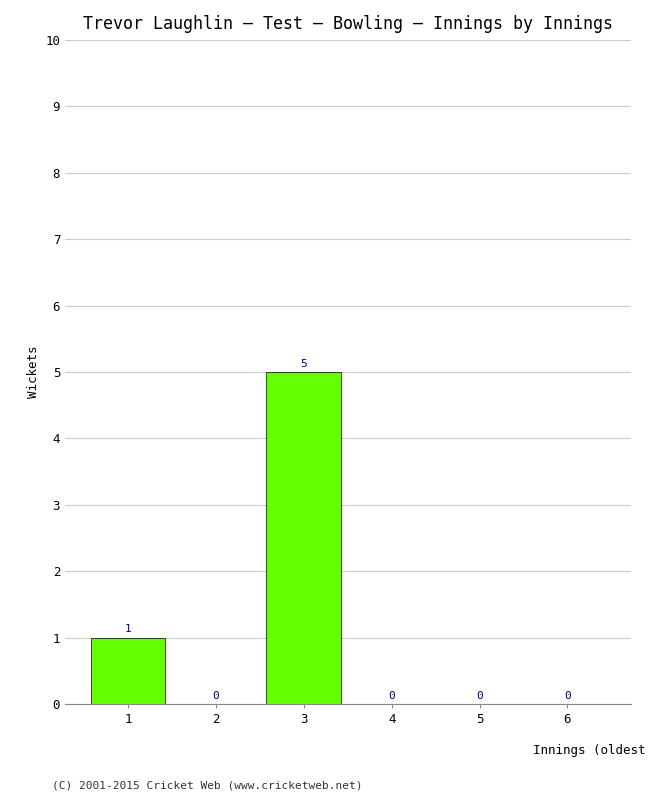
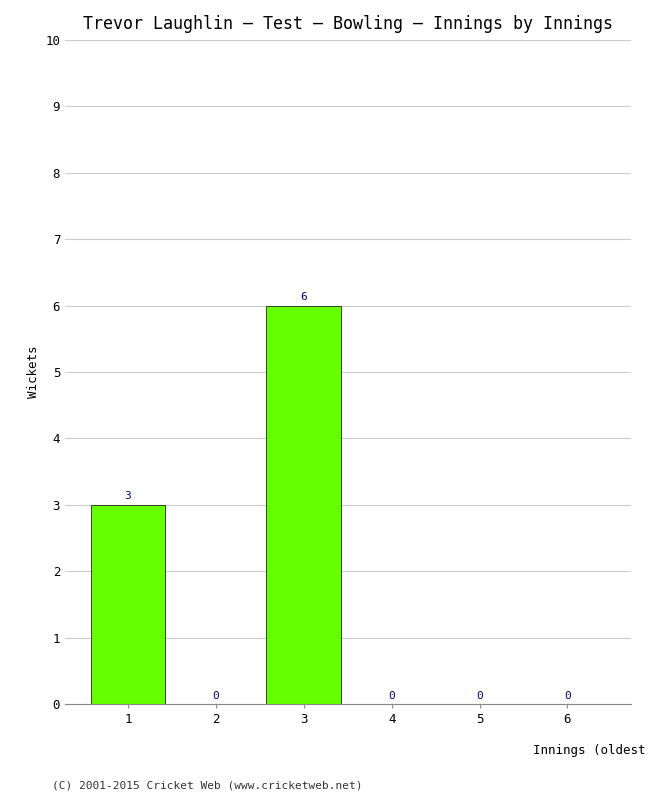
1: 1 -> 3
3: 5 -> 6
